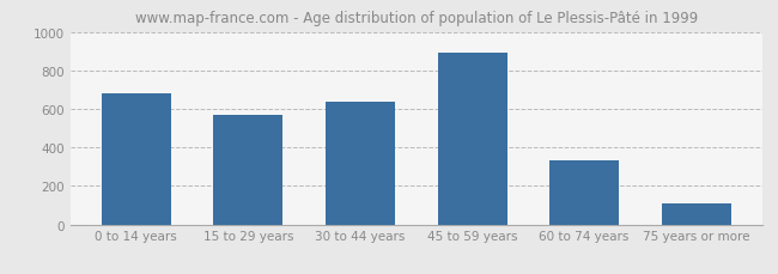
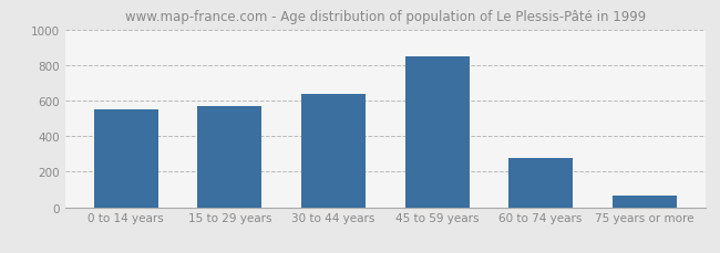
0 to 14 years: 680 -> 550
45 to 59 years: 890 -> 850
60 to 74 years: 330 -> 280
75 years or more: 110 -> 60
